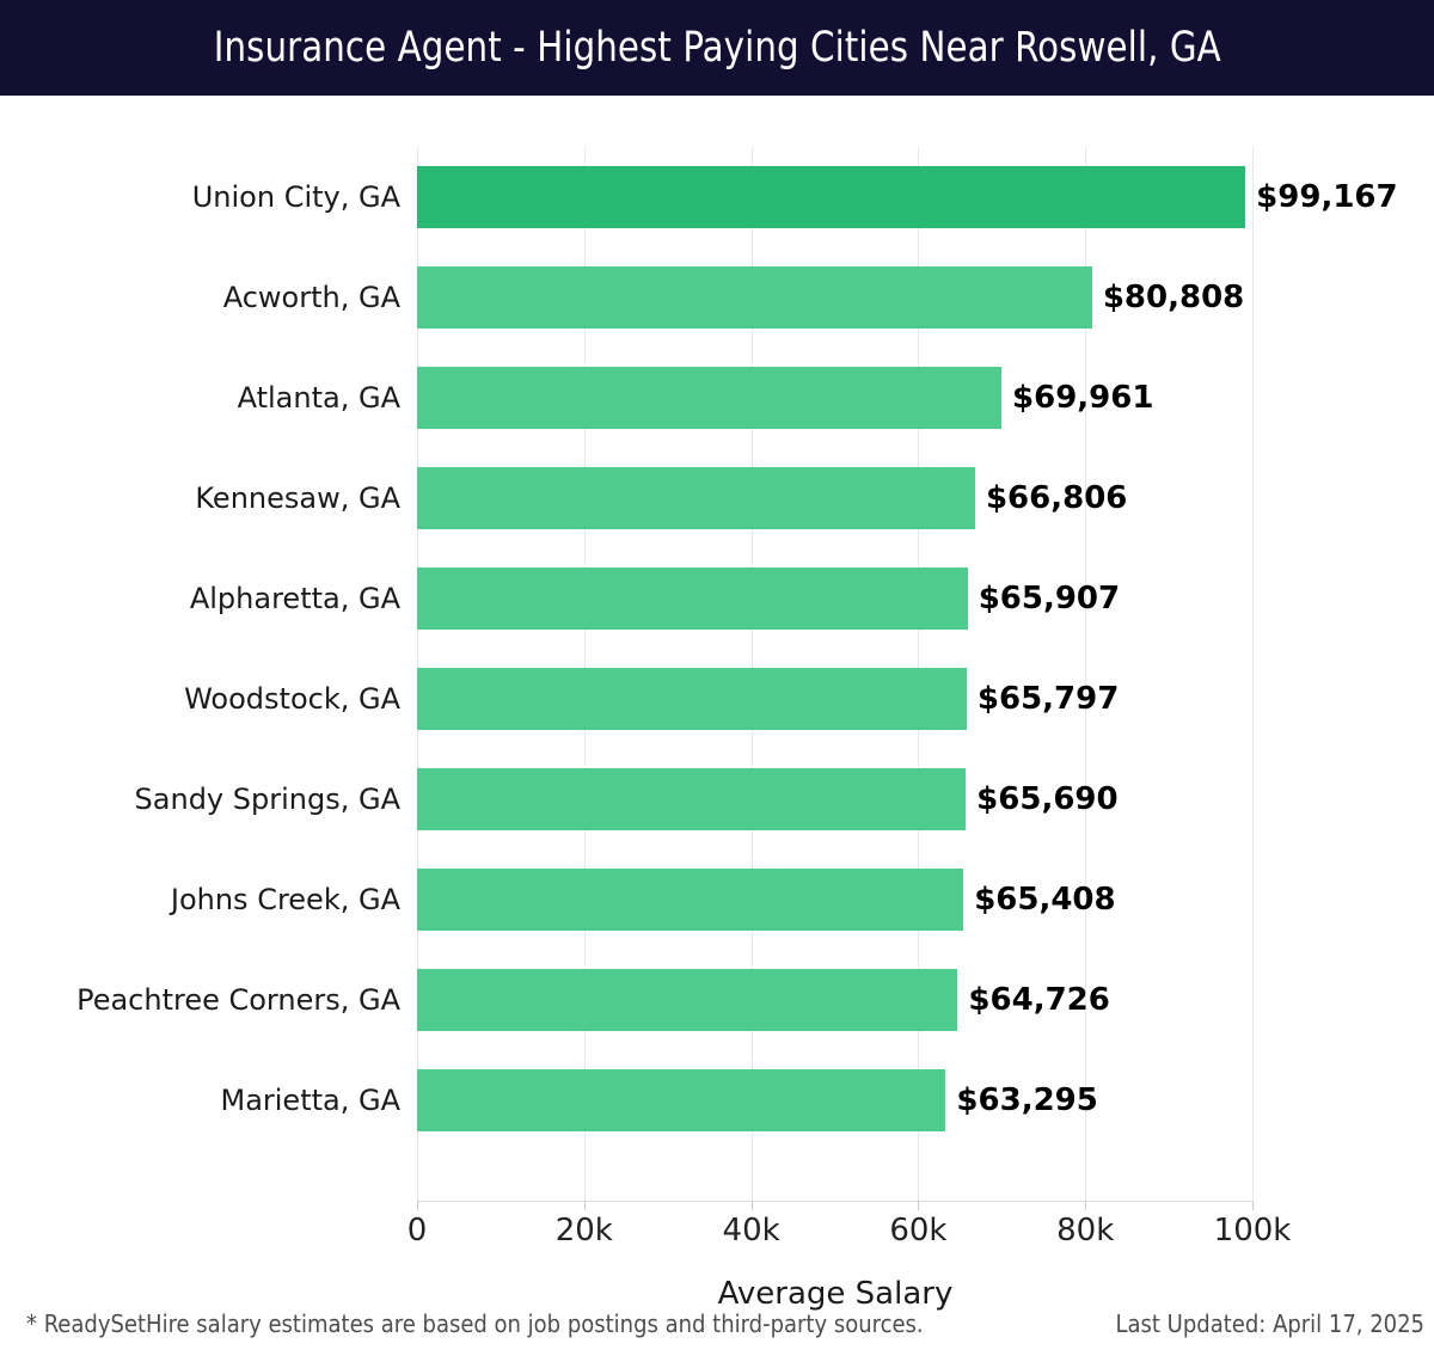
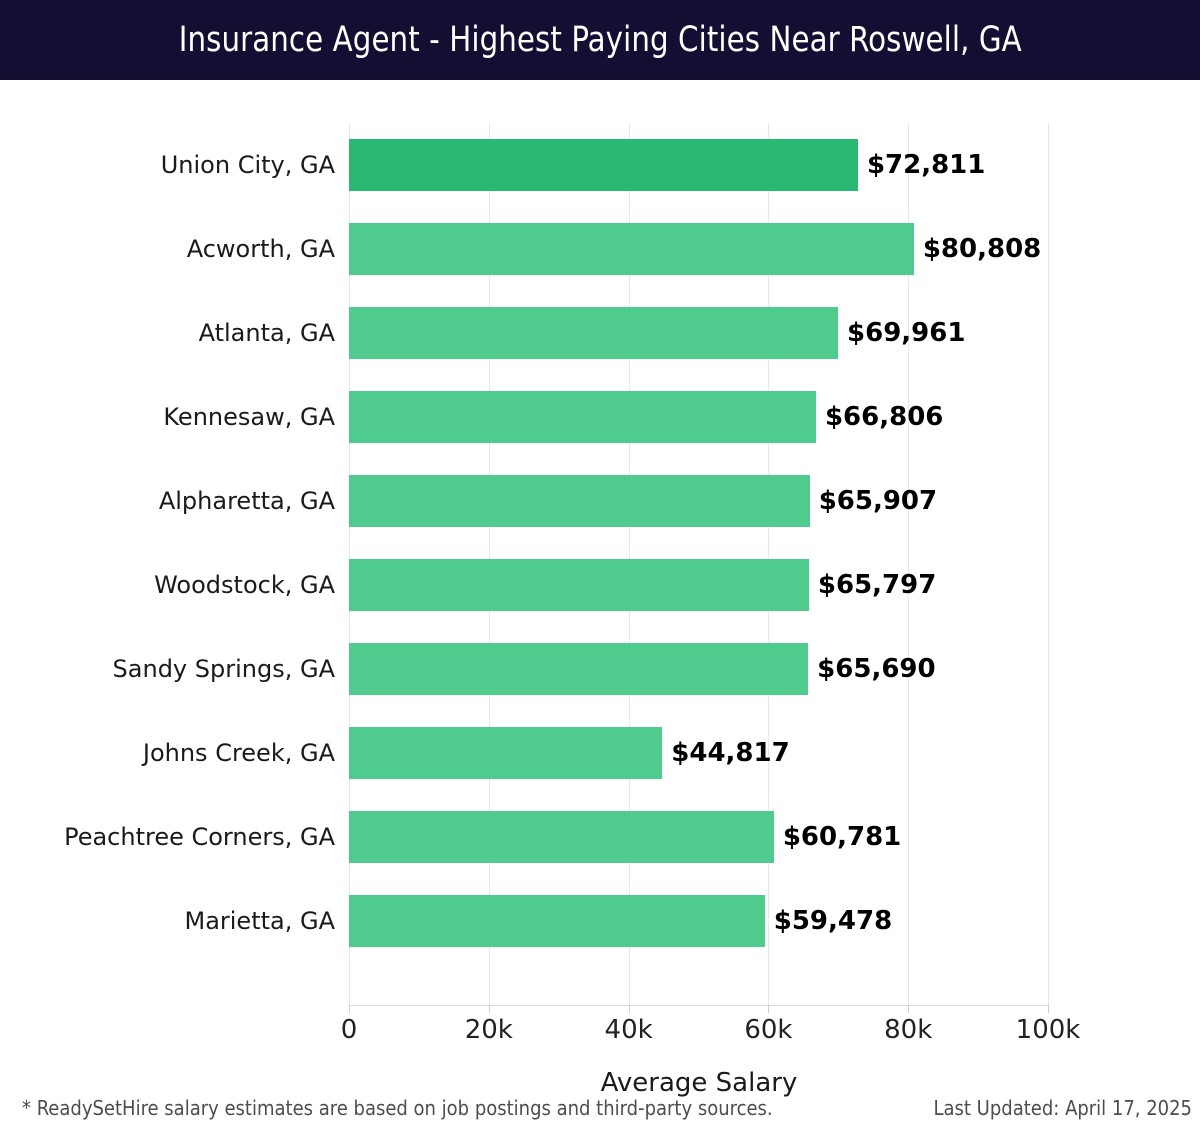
Union City, GA: $99,167 -> $72,811
Johns Creek, GA: $65,408 -> $44,817
Peachtree Corners, GA: $64,726 -> $60,781
Marietta, GA: $63,295 -> $59,478
